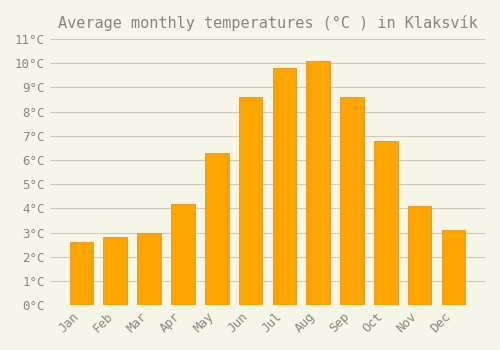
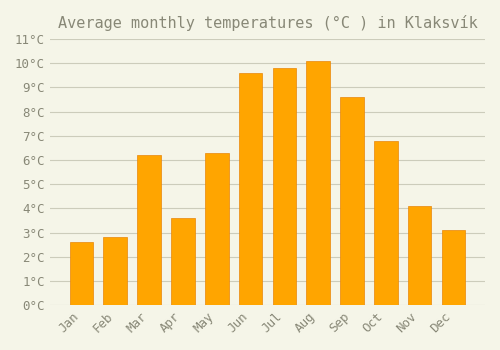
Mar: 3.0°C -> 6.2°C
Apr: 4.2°C -> 3.6°C
Jun: 8.6°C -> 9.6°C
